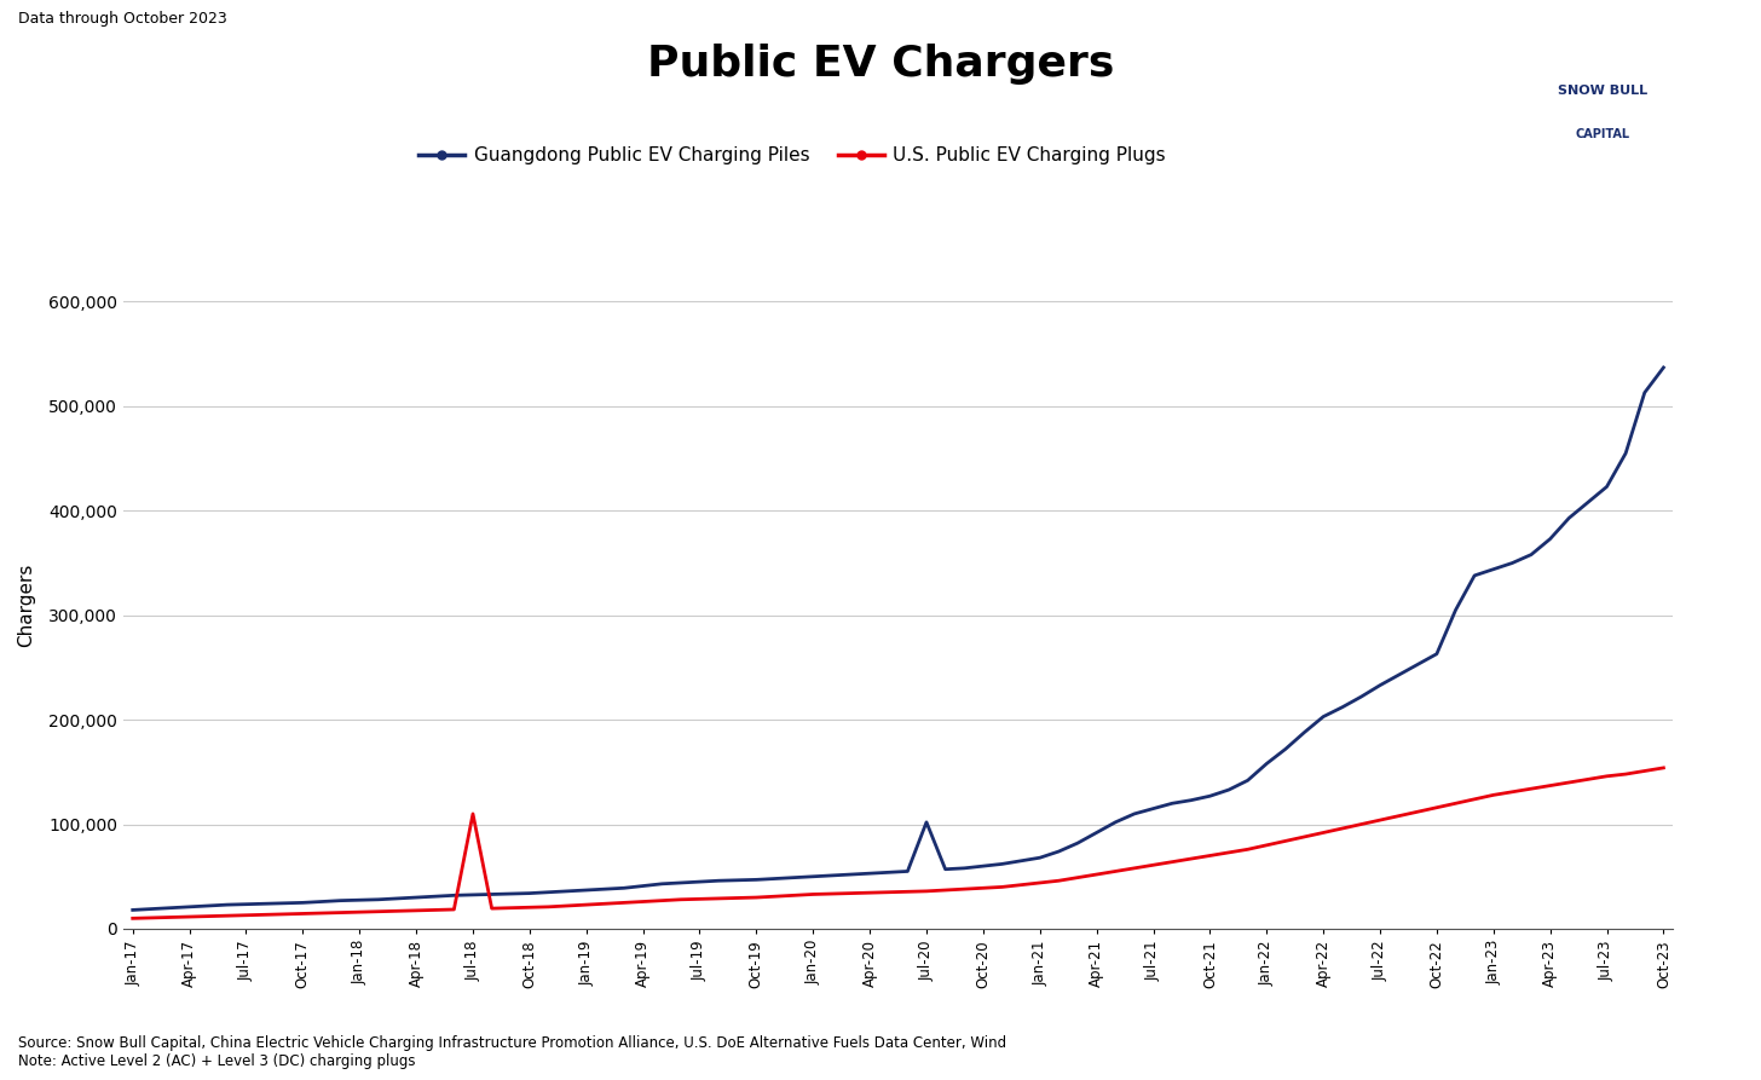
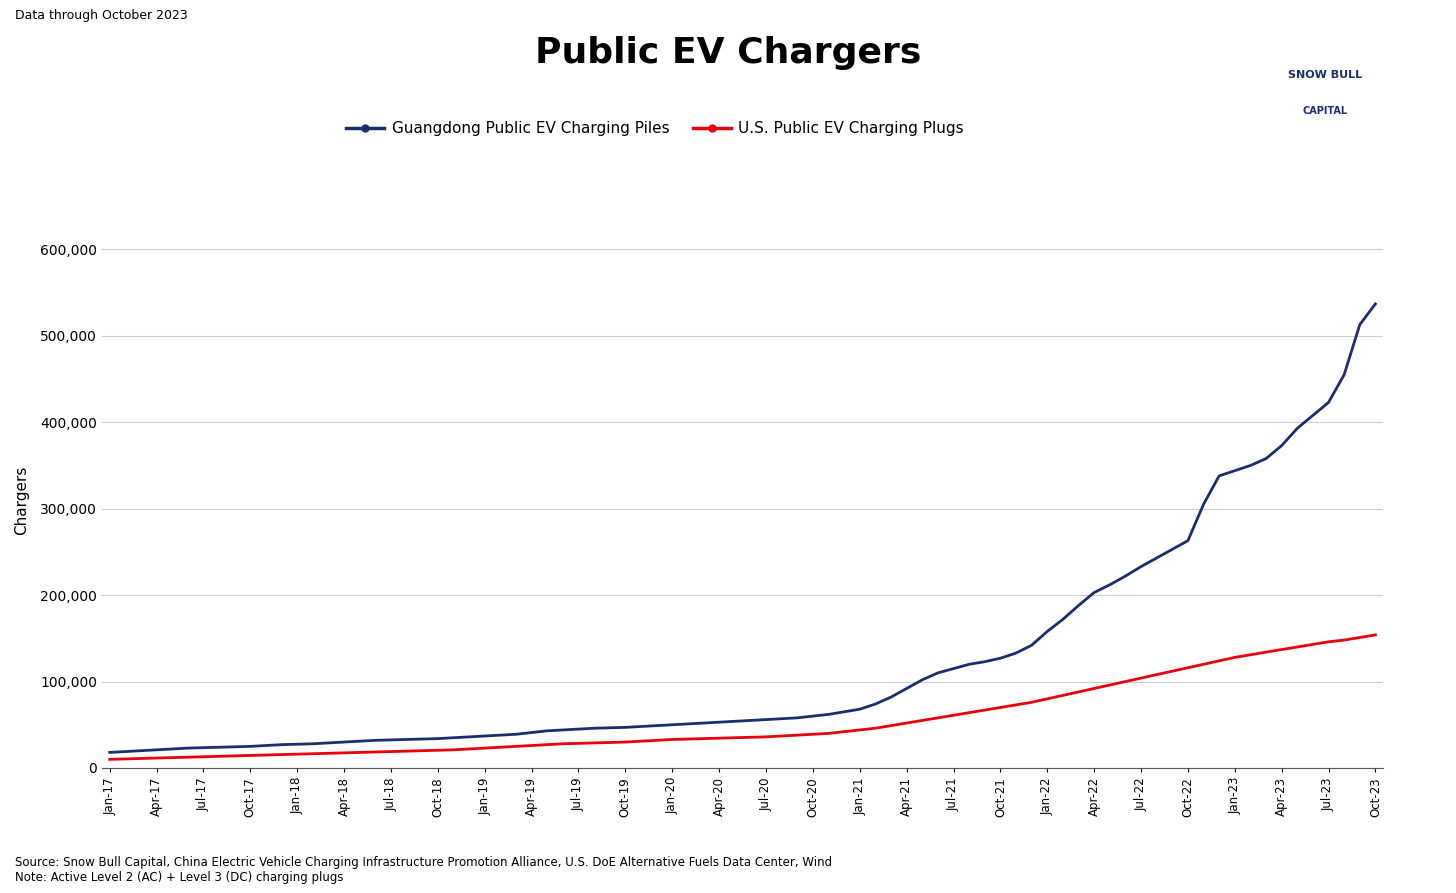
U.S. Public EV Charging Plugs/Jul-18: 110,000 -> 19,000
Guangdong Public EV Charging Piles/Jul-20: 102,000 -> 56,000
